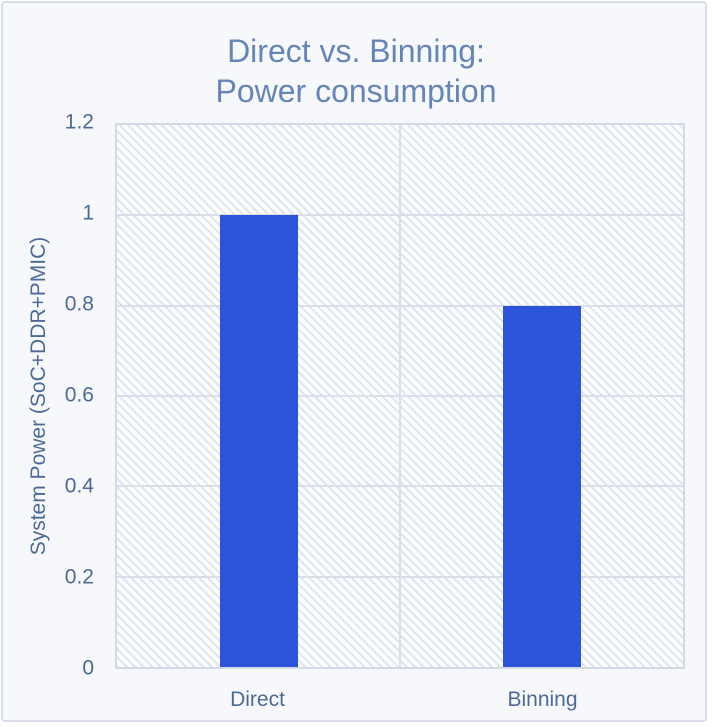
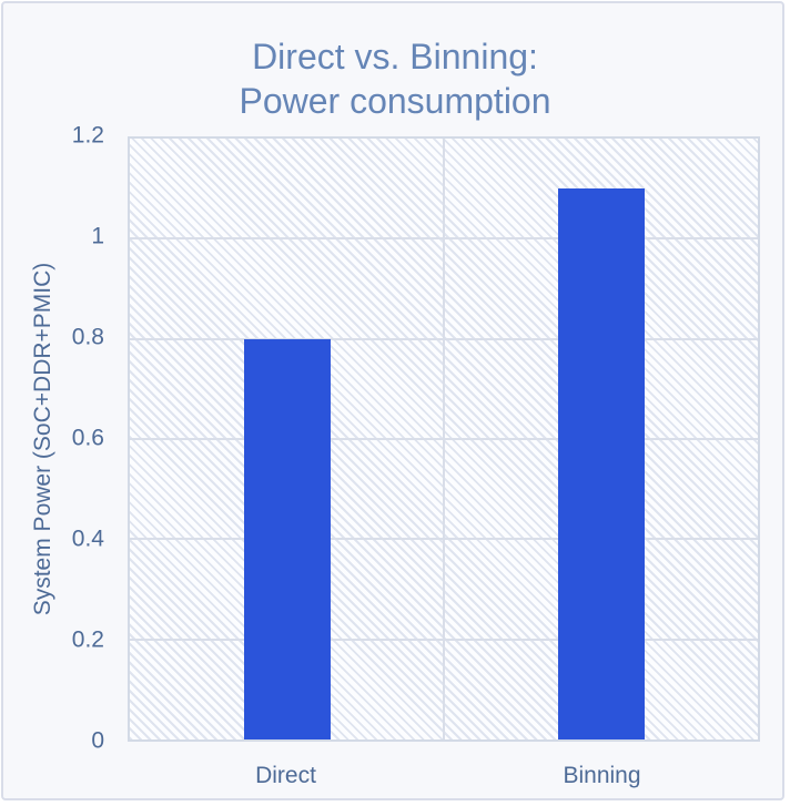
Direct: 1.0 -> 0.8
Binning: 0.8 -> 1.1
